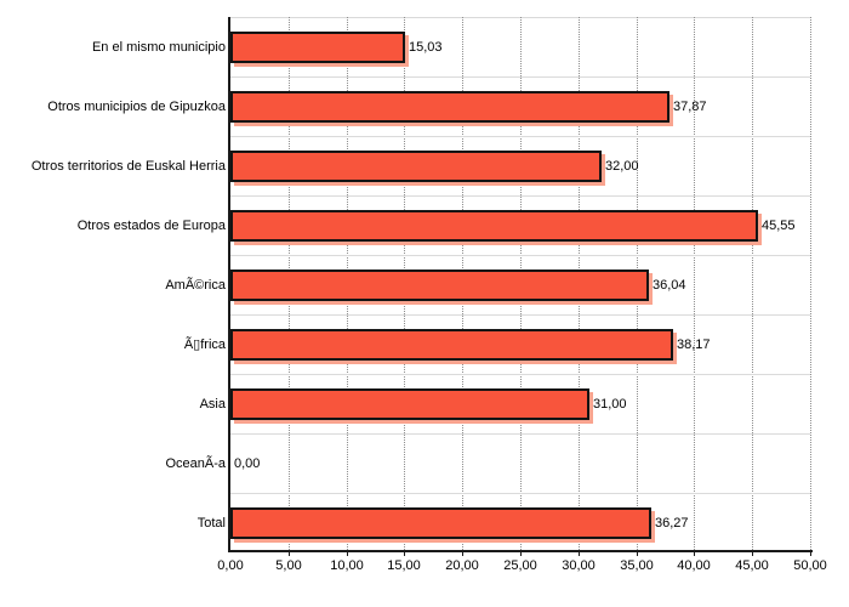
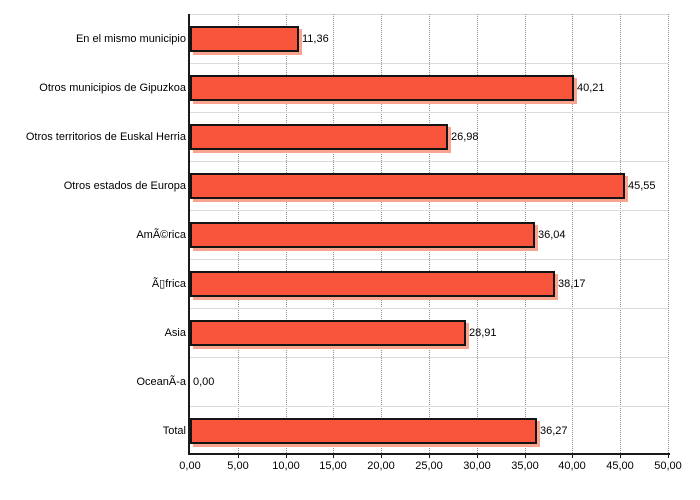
En el mismo municipio: 15,03 -> 11,36
Otros municipios de Gipuzkoa: 37,87 -> 40,21
Otros territorios de Euskal Herria: 32,00 -> 26,98
Asia: 31,00 -> 28,91
